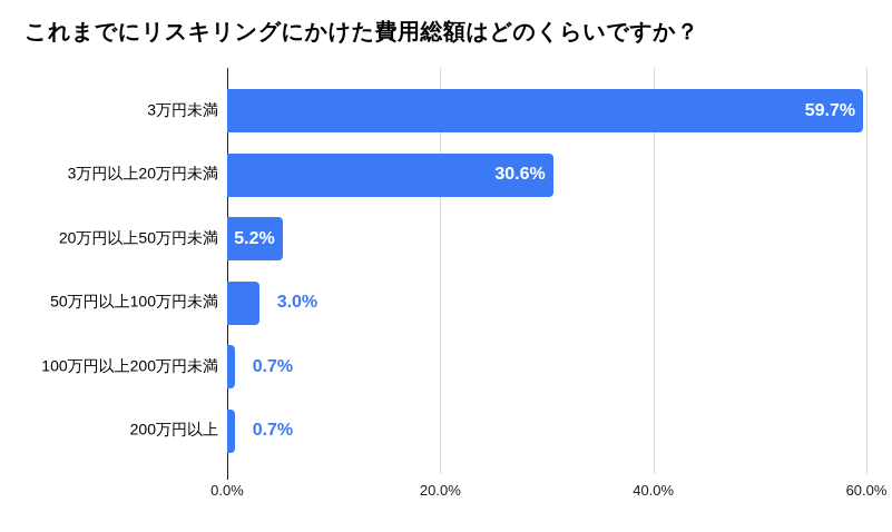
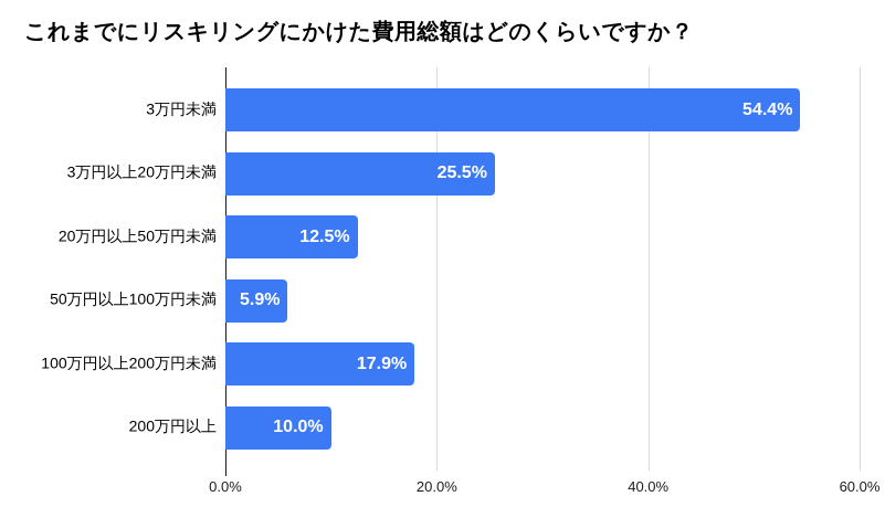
3万円未満: 59.7% -> 54.4%
3万円以上20万円未満: 30.6% -> 25.5%
20万円以上50万円未満: 5.2% -> 12.5%
50万円以上100万円未満: 3.0% -> 5.9%
100万円以上200万円未満: 0.7% -> 17.9%
200万円以上: 0.7% -> 10.0%
